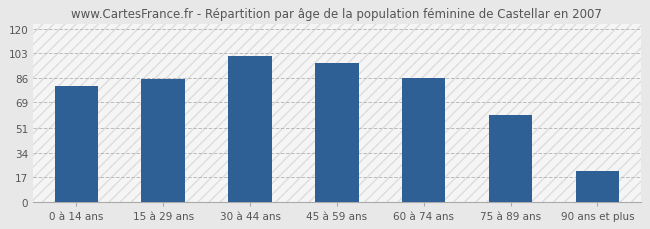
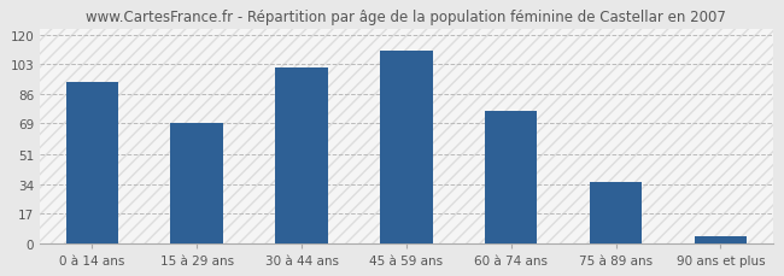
0 à 14 ans: 80 -> 93
15 à 29 ans: 85 -> 69
45 à 59 ans: 96 -> 111
60 à 74 ans: 86 -> 76
75 à 89 ans: 60 -> 35
90 ans et plus: 21 -> 4
